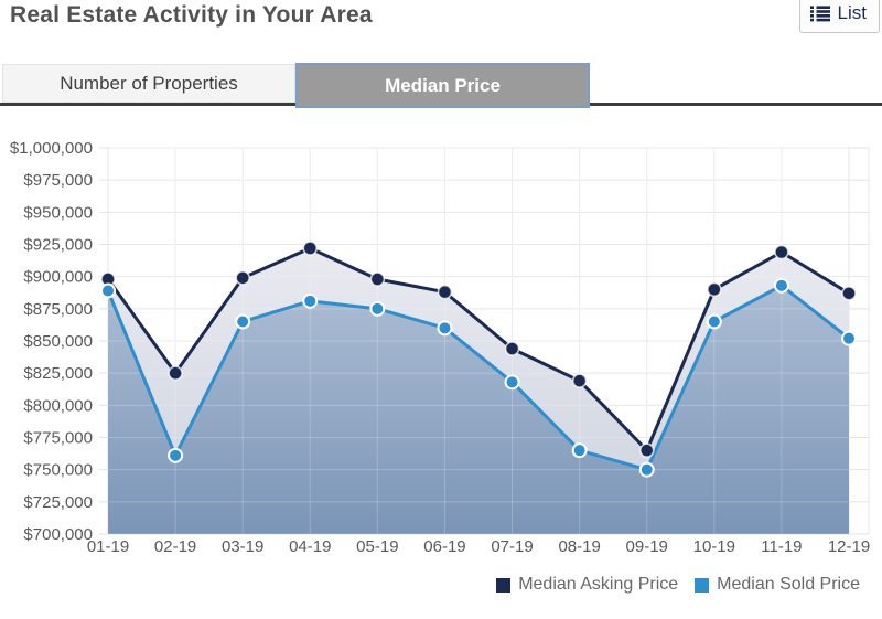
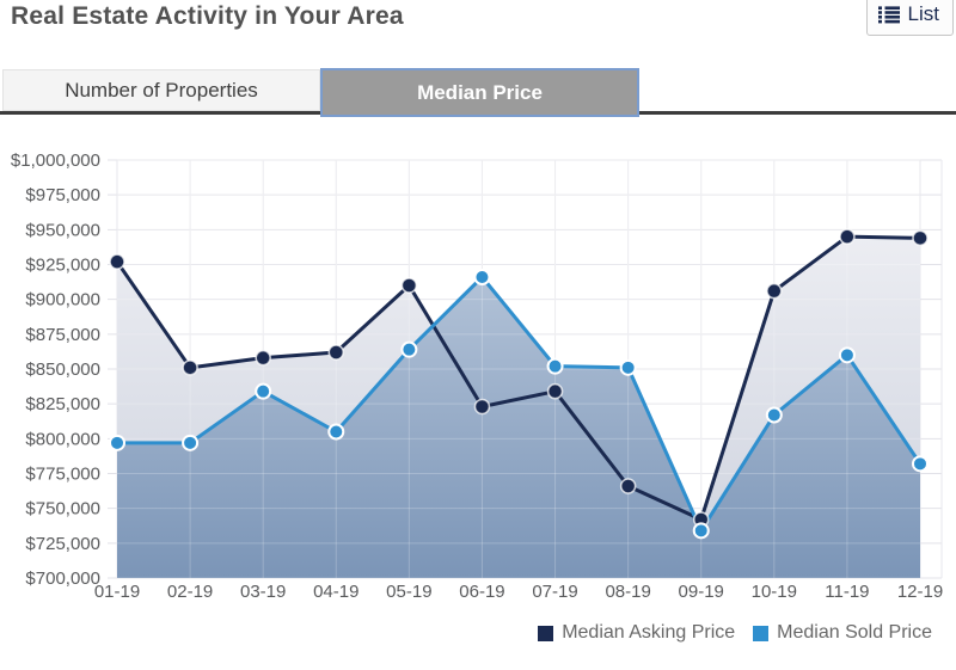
Median Asking Price/01-19: $898000 -> $927000
Median Sold Price/01-19: $889000 -> $797000
Median Asking Price/02-19: $825000 -> $851000
Median Sold Price/02-19: $761000 -> $797000
Median Asking Price/03-19: $899000 -> $858000
Median Sold Price/03-19: $865000 -> $834000
Median Asking Price/04-19: $922000 -> $862000
Median Sold Price/04-19: $881000 -> $805000
Median Asking Price/05-19: $898000 -> $910000
Median Sold Price/05-19: $875000 -> $864000
Median Asking Price/06-19: $888000 -> $823000
Median Sold Price/06-19: $860000 -> $916000
Median Asking Price/07-19: $844000 -> $834000
Median Sold Price/07-19: $818000 -> $852000
Median Asking Price/08-19: $819000 -> $766000
Median Sold Price/08-19: $765000 -> $851000
Median Asking Price/09-19: $765000 -> $742000
Median Sold Price/09-19: $750000 -> $734000
Median Asking Price/10-19: $890000 -> $906000
Median Sold Price/10-19: $865000 -> $817000
Median Asking Price/11-19: $919000 -> $945000
Median Sold Price/11-19: $893000 -> $860000
Median Asking Price/12-19: $887000 -> $944000
Median Sold Price/12-19: $852000 -> $782000
